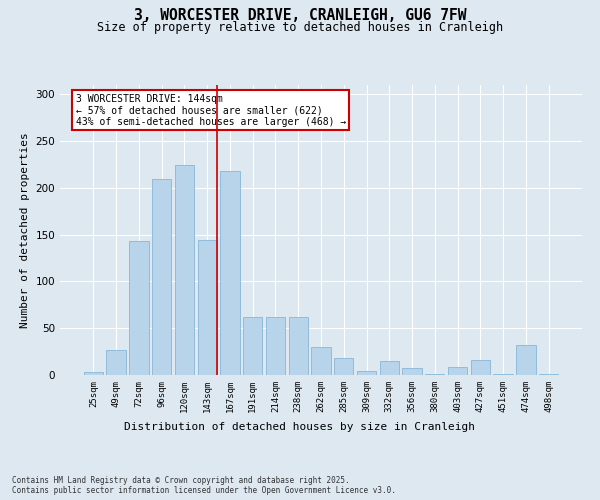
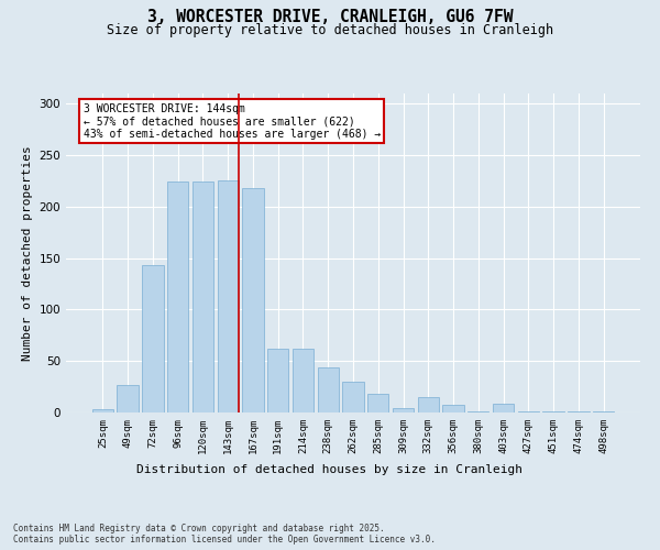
96sqm: 210 -> 224
143sqm: 144 -> 226
238sqm: 62 -> 44
427sqm: 16 -> 1
474sqm: 32 -> 1
